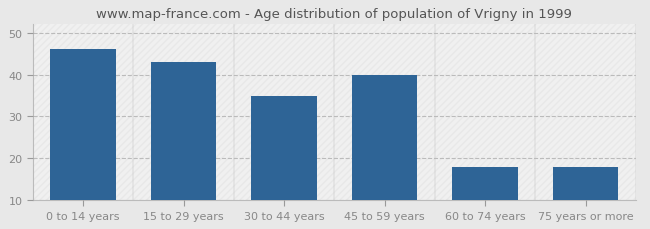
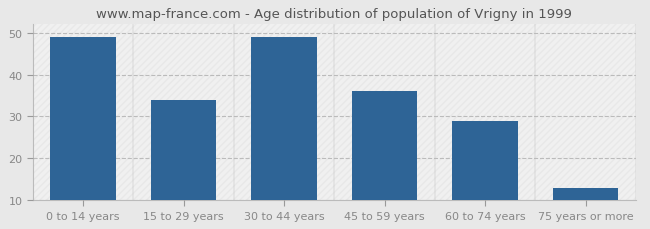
0 to 14 years: 46 -> 49
15 to 29 years: 43 -> 34
30 to 44 years: 35 -> 49
45 to 59 years: 40 -> 36
60 to 74 years: 18 -> 29
75 years or more: 18 -> 13
